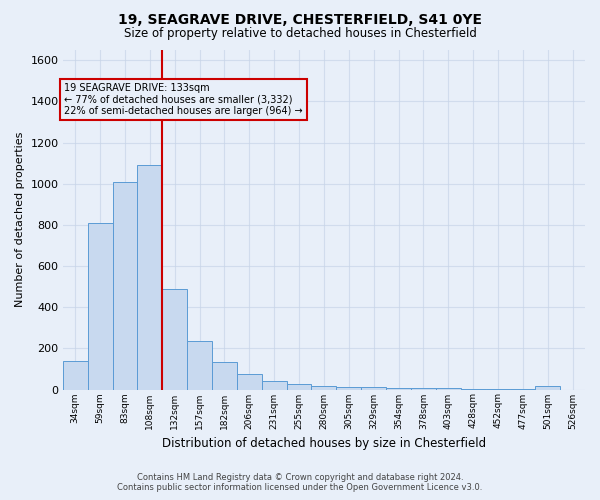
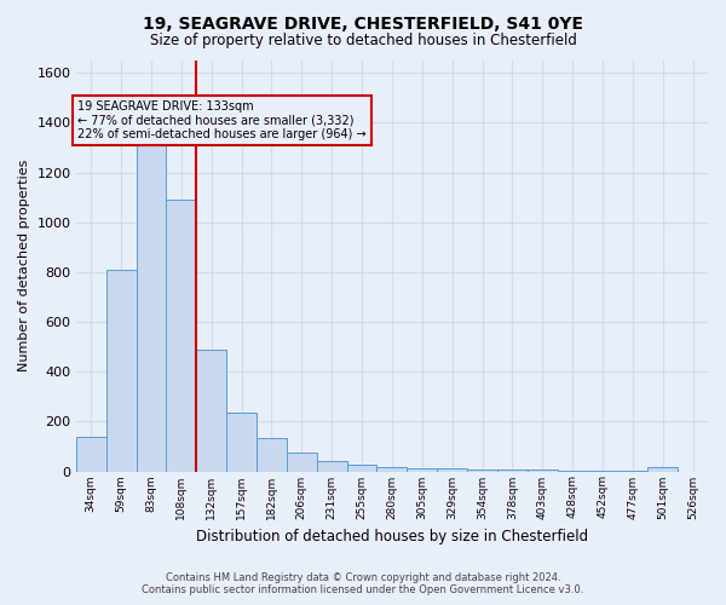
83sqm: 1010 -> 1310
